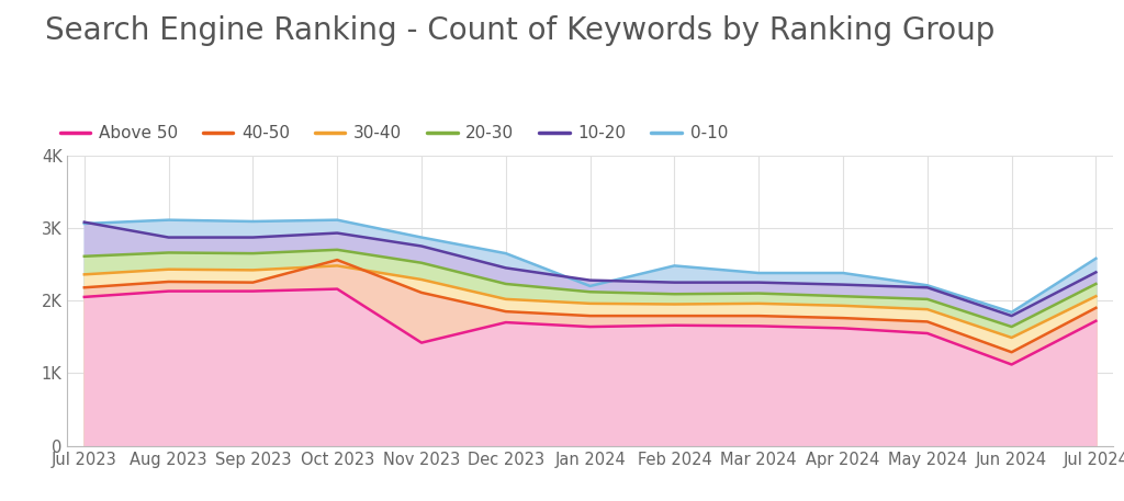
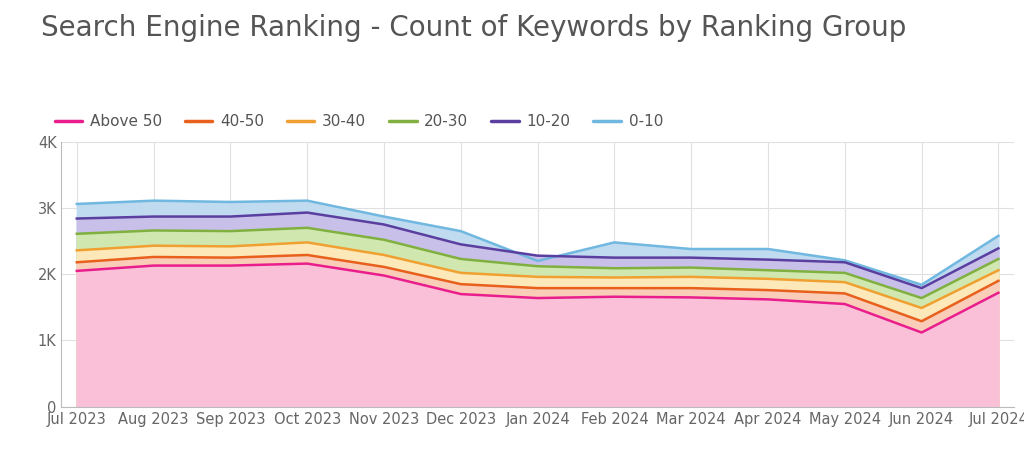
10-20/Jul 2023: 3.08K -> 2.84K
40-50/Oct 2023: 2.56K -> 2.29K
Above 50/Nov 2023: 1.42K -> 1.98K
